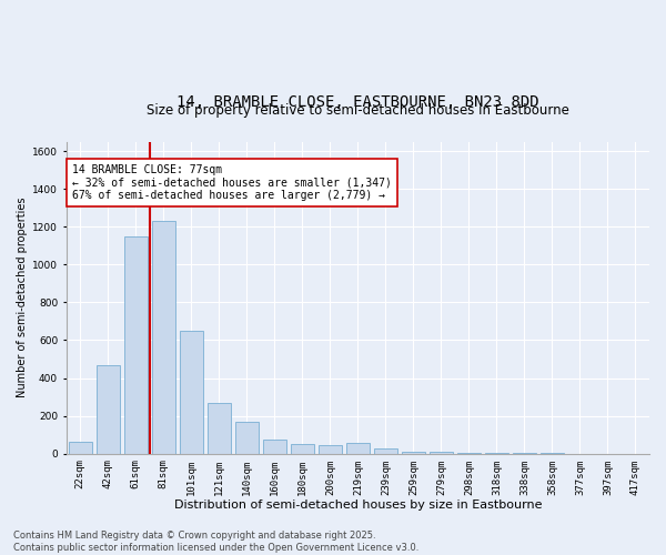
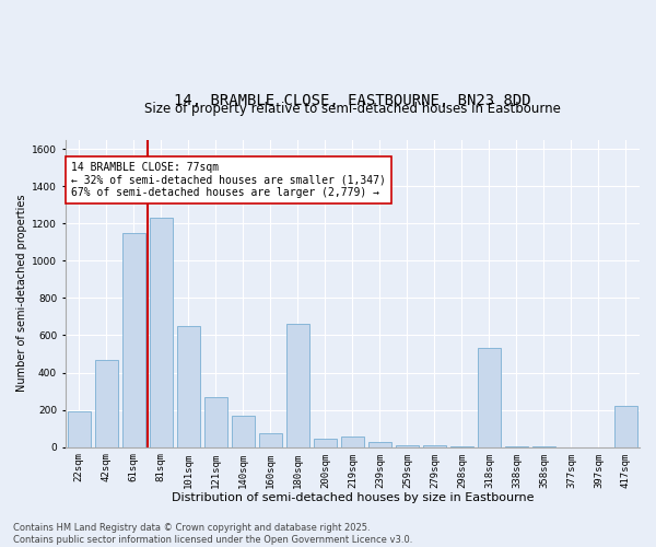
22sqm: 60 -> 190
180sqm: 50 -> 660
318sqm: 0 -> 530
417sqm: 0 -> 220
